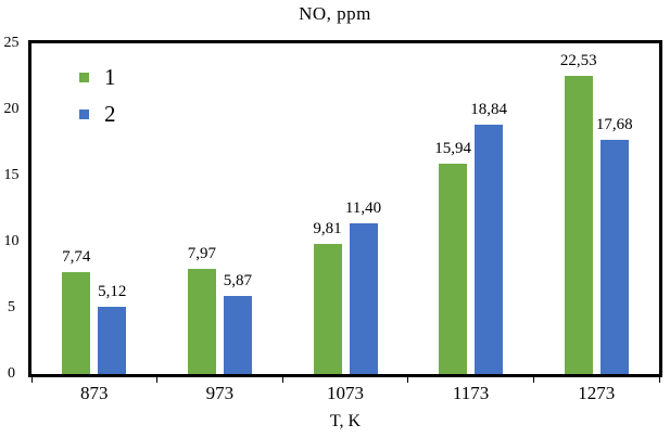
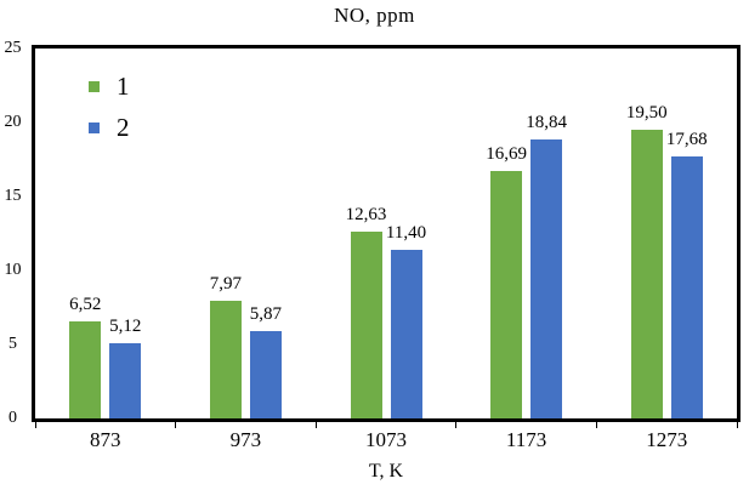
1/873: 7,74 -> 6,52
1/1073: 9,81 -> 12,63
1/1173: 15,94 -> 16,69
1/1273: 22,53 -> 19,50
